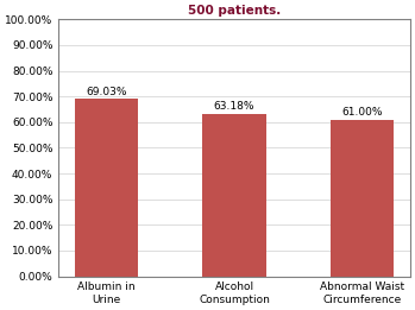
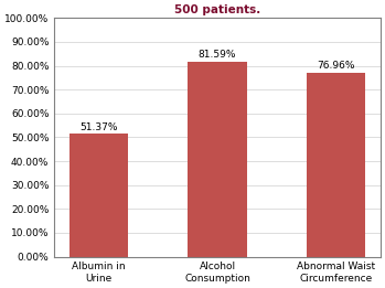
Albumin in Urine: 69.03% -> 51.37%
Alcohol Consumption: 63.18% -> 81.59%
Abnormal Waist Circumference: 61.00% -> 76.96%
